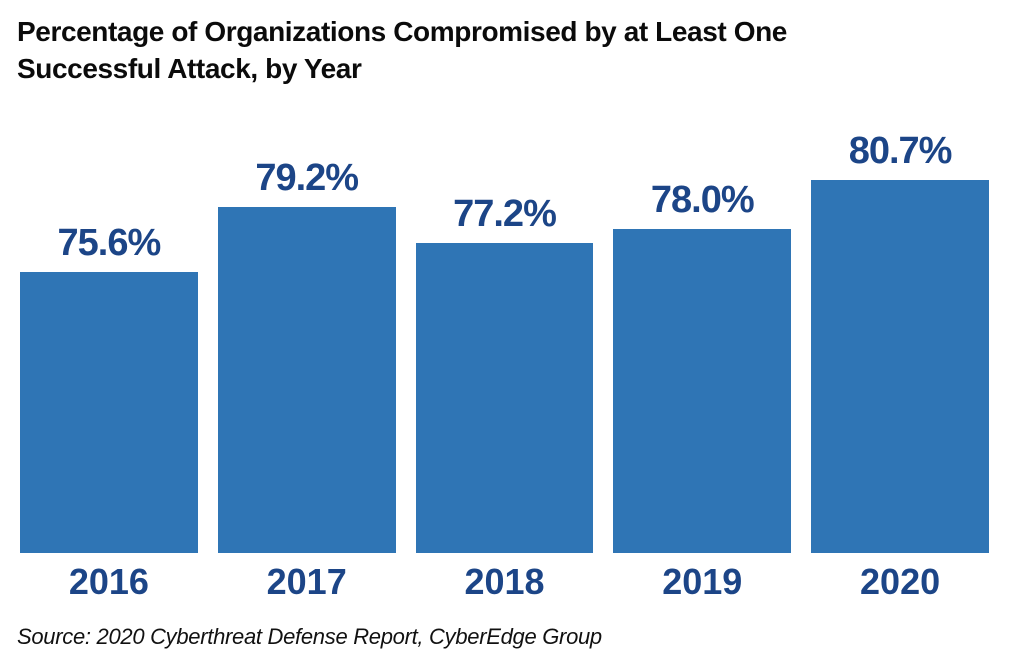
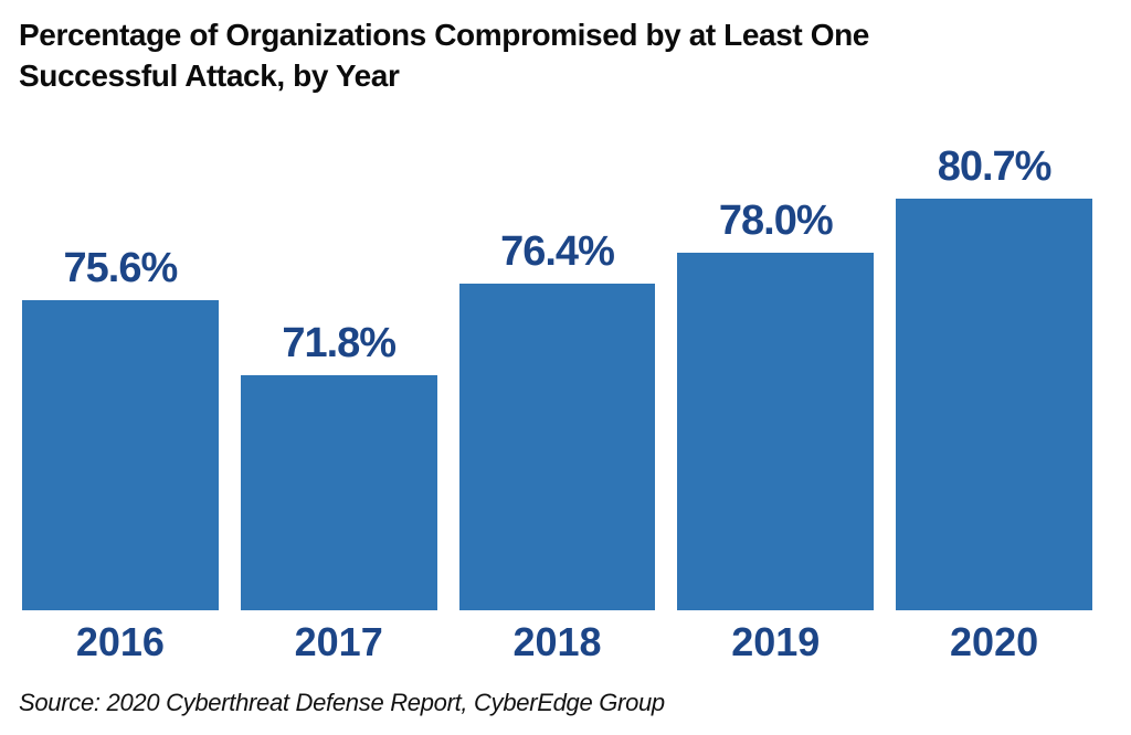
2017: 79.2% -> 71.8%
2018: 77.2% -> 76.4%
